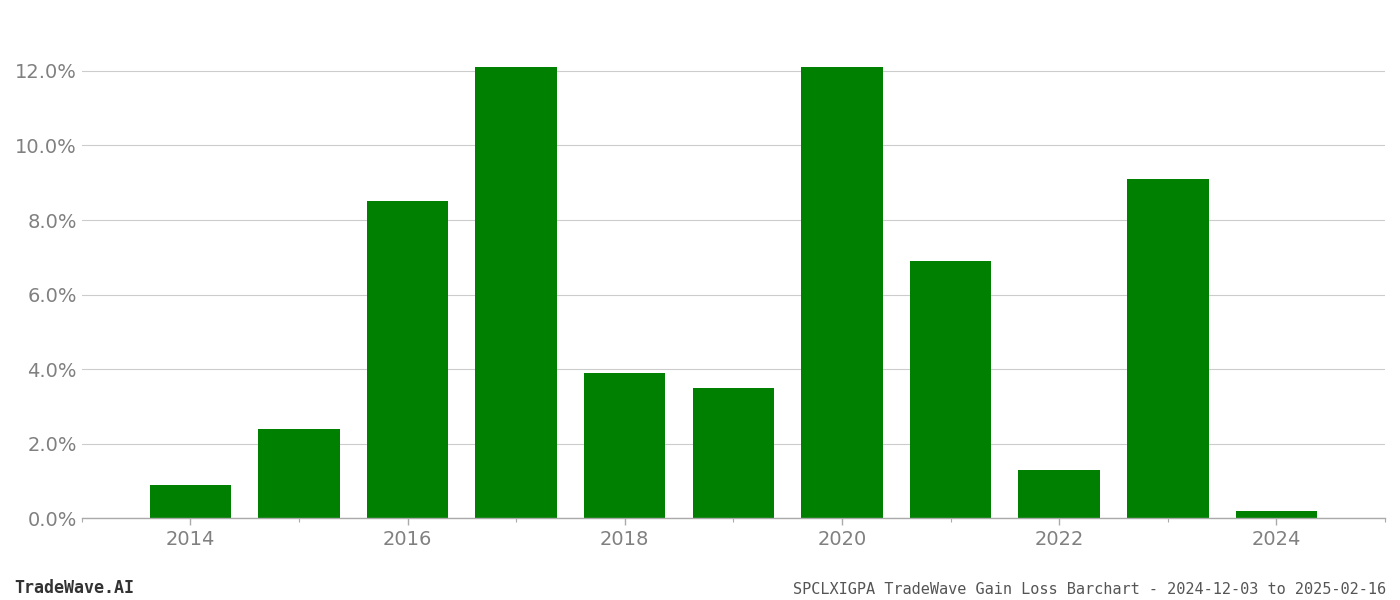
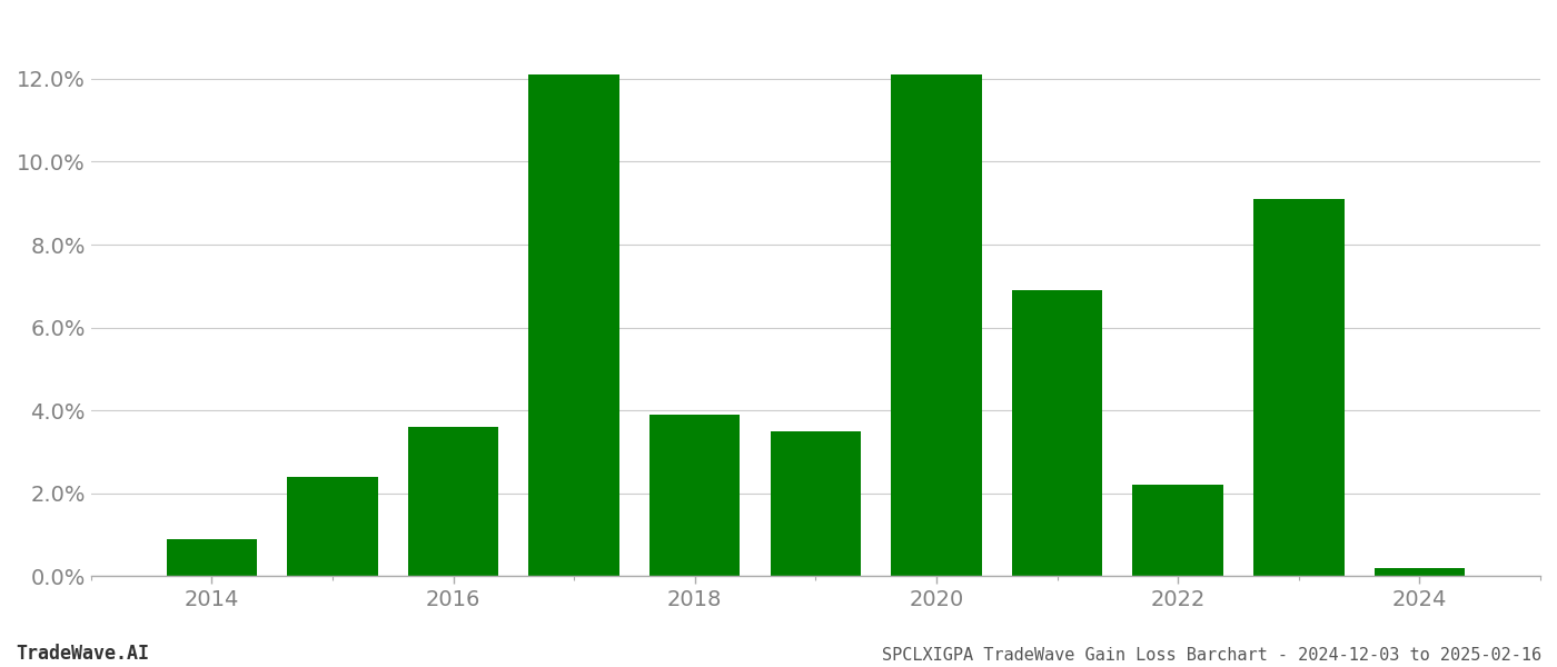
2016: 8.5% -> 3.6%
2022: 1.3% -> 2.2%
